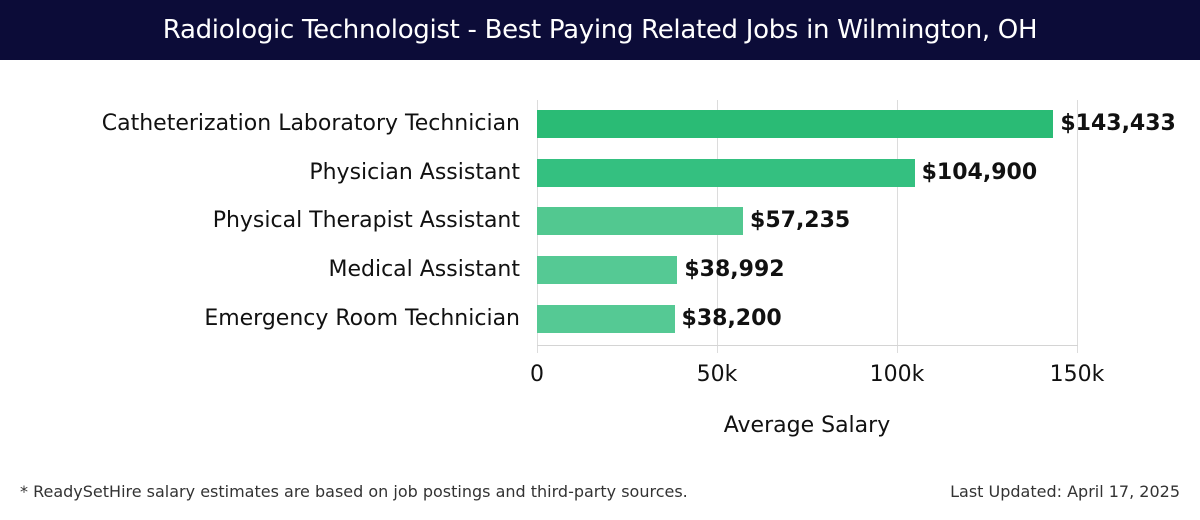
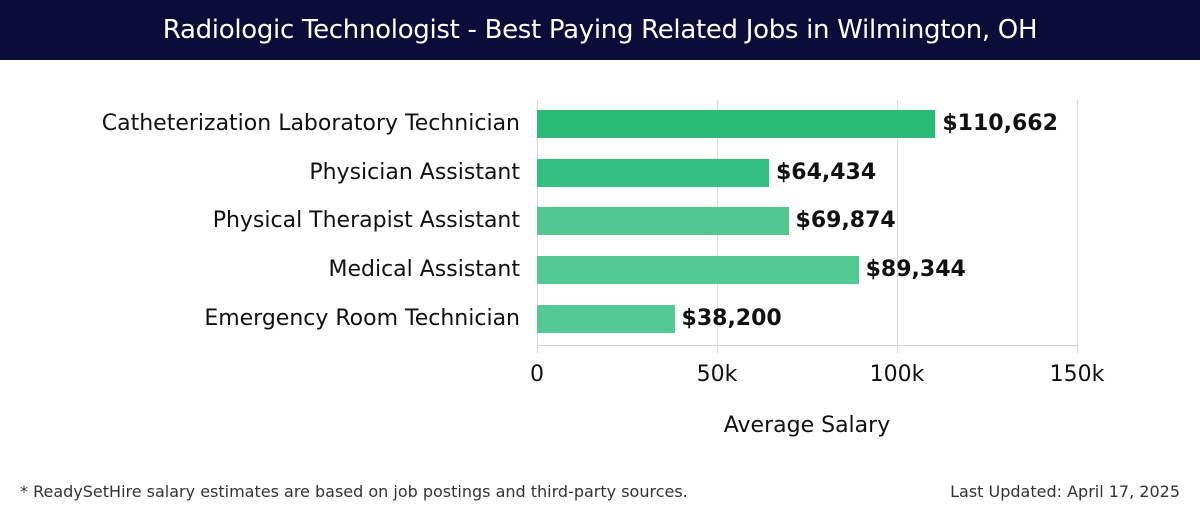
Catheterization Laboratory Technician: $143,433 -> $110,662
Physician Assistant: $104,900 -> $64,434
Physical Therapist Assistant: $57,235 -> $69,874
Medical Assistant: $38,992 -> $89,344
